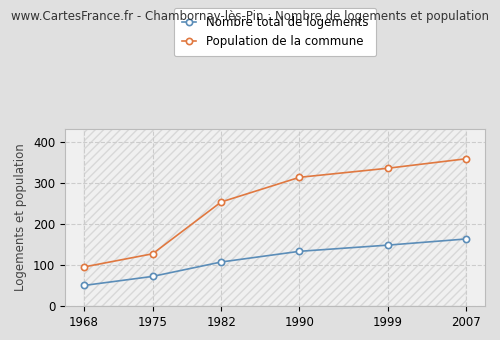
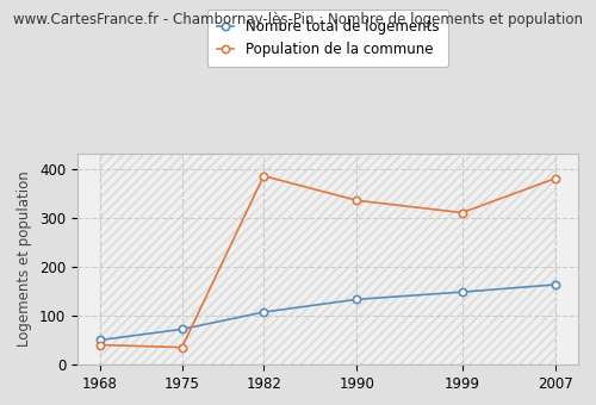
Population de la commune/1968: 95 -> 40
Population de la commune/1975: 127 -> 35
Population de la commune/1982: 253 -> 385
Population de la commune/1990: 313 -> 335
Population de la commune/1999: 335 -> 310
Population de la commune/2007: 358 -> 380
